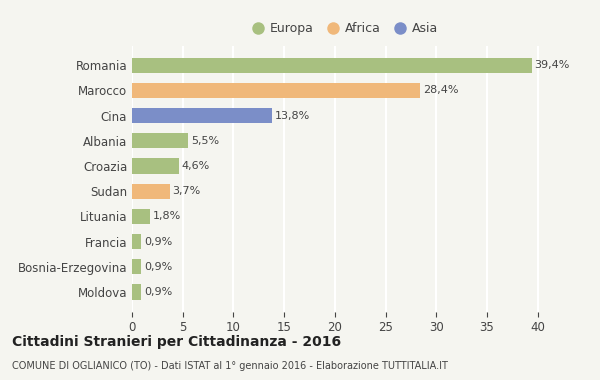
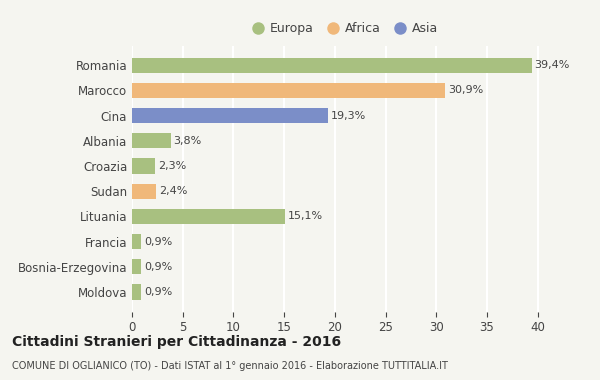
Marocco: 28,4% -> 30,9%
Cina: 13,8% -> 19,3%
Albania: 5,5% -> 3,8%
Croazia: 4,6% -> 2,3%
Sudan: 3,7% -> 2,4%
Lituania: 1,8% -> 15,1%
